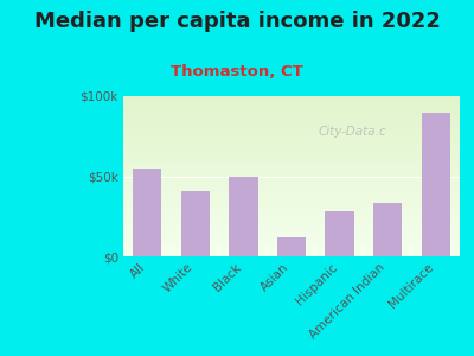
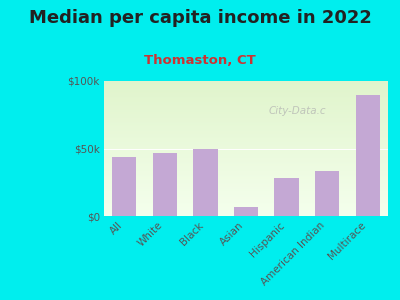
All: $55k -> $44k
White: $41k -> $47k
Asian: $12k -> $7k
